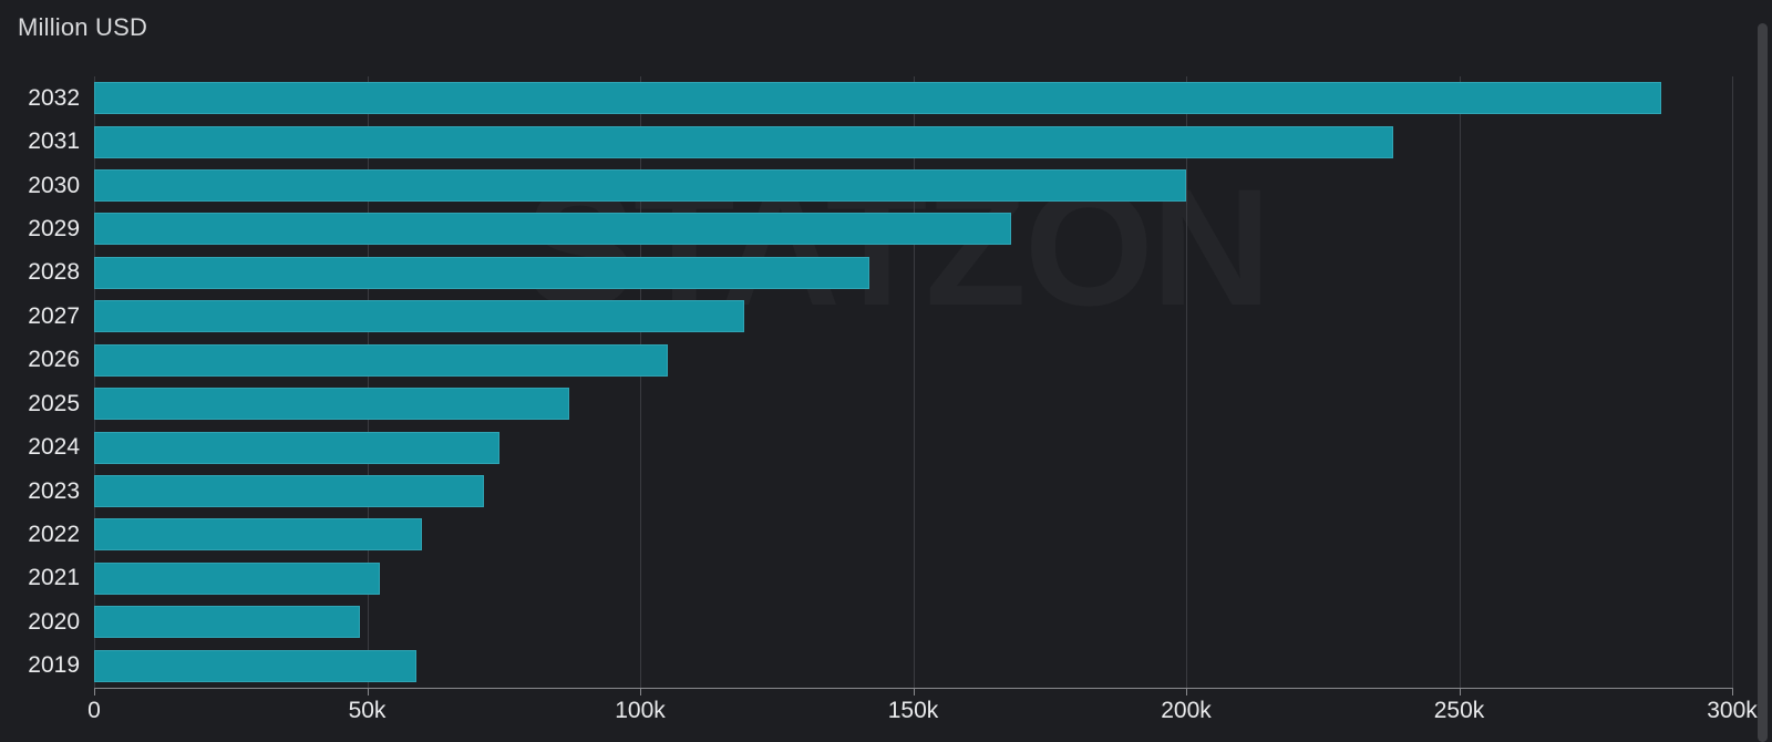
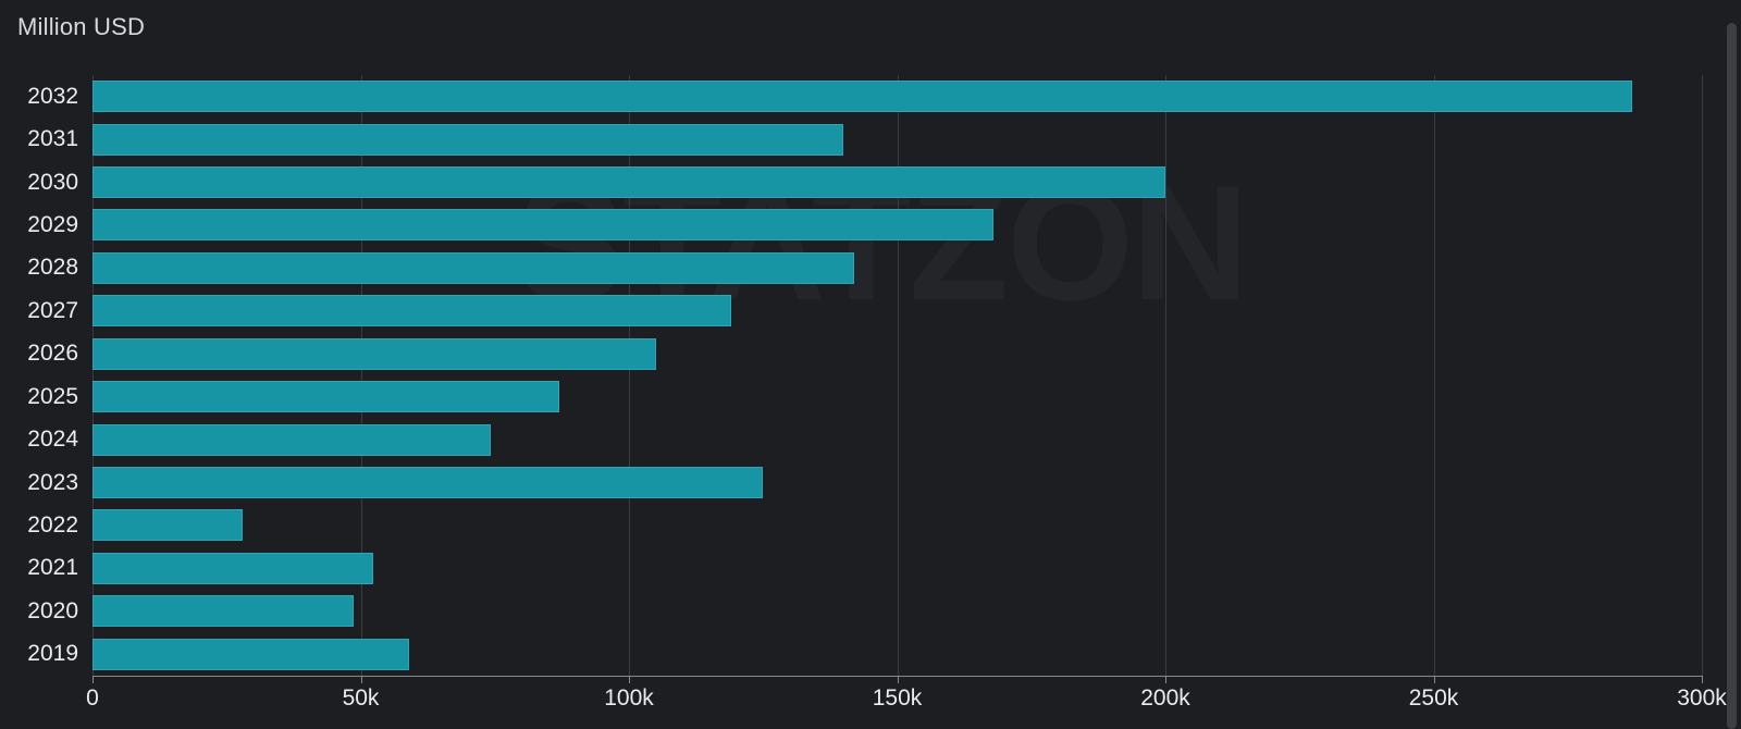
2031: 238k -> 140k
2023: 71k -> 125k
2022: 60k -> 28k
